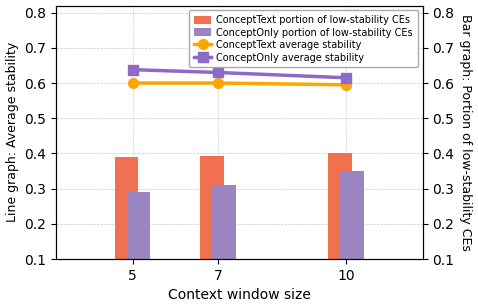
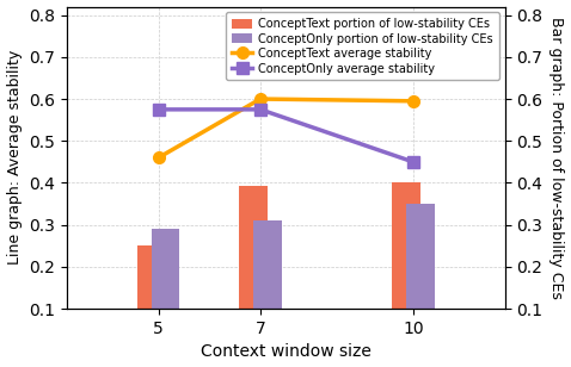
ConceptText portion of low-stability CEs/5: 0.390 -> 0.250
ConceptText average stability/5: 0.600 -> 0.460
ConceptOnly average stability/5: 0.638 -> 0.575
ConceptOnly average stability/7: 0.630 -> 0.575
ConceptOnly average stability/10: 0.615 -> 0.450
